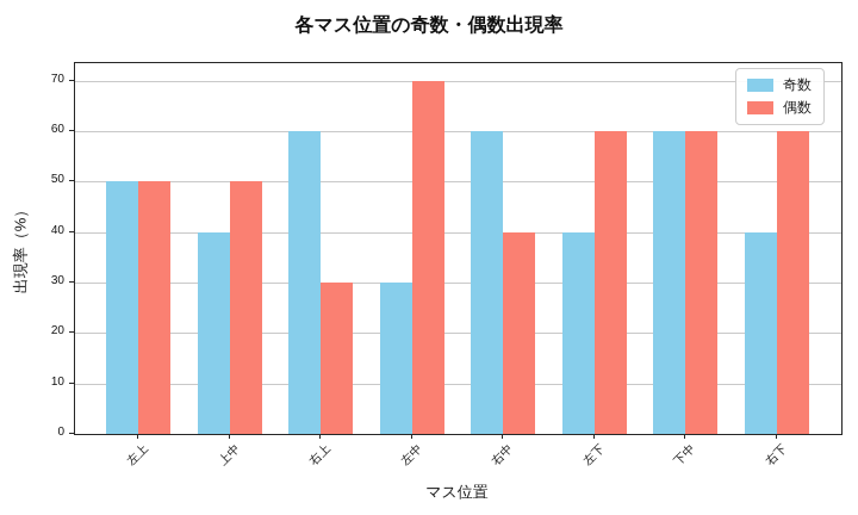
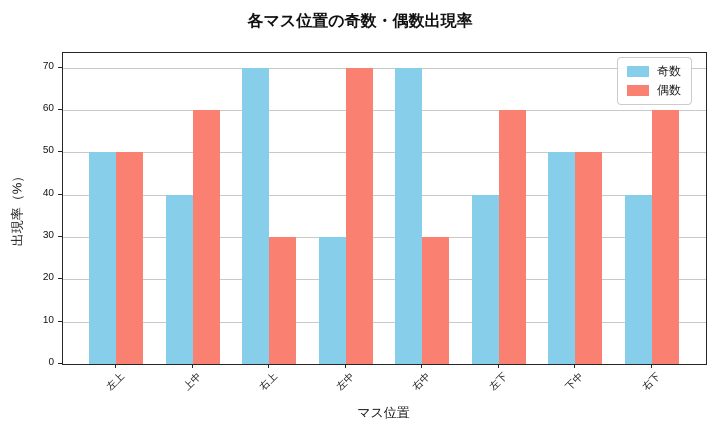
偶数/上中: 50 -> 60
奇数/右上: 60 -> 70
奇数/右中: 60 -> 70
偶数/右中: 40 -> 30
奇数/下中: 60 -> 50
偶数/下中: 60 -> 50
